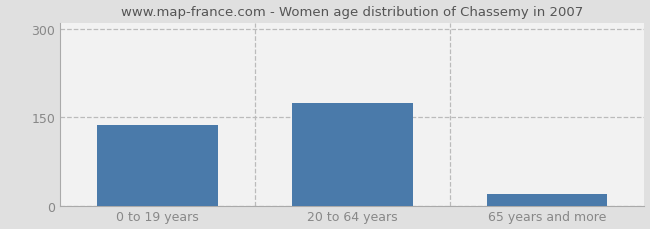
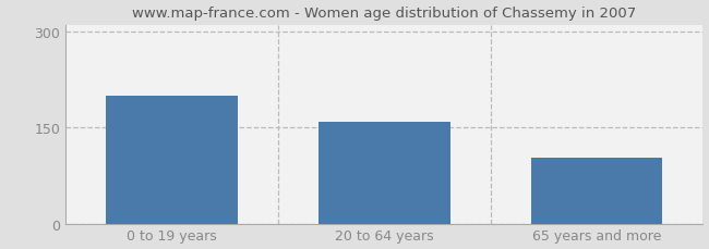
0 to 19 years: 137 -> 200
20 to 64 years: 174 -> 158
65 years and more: 20 -> 102
